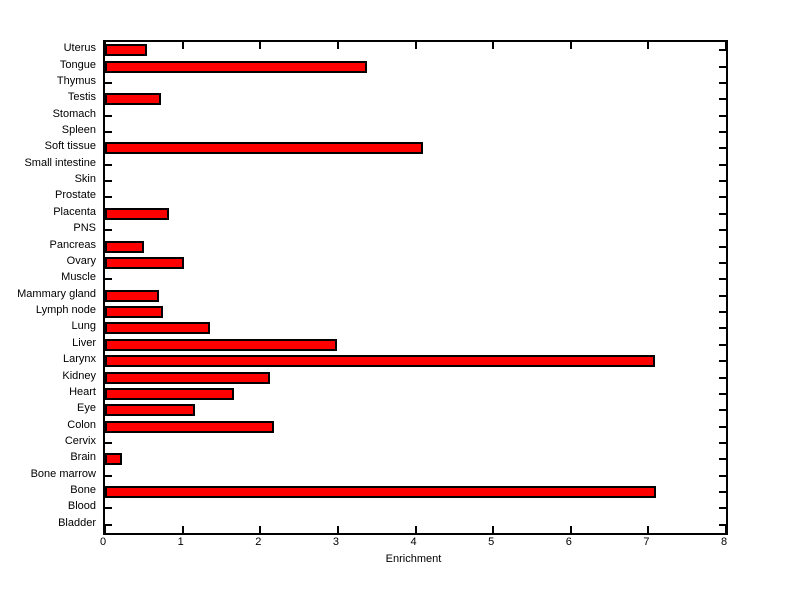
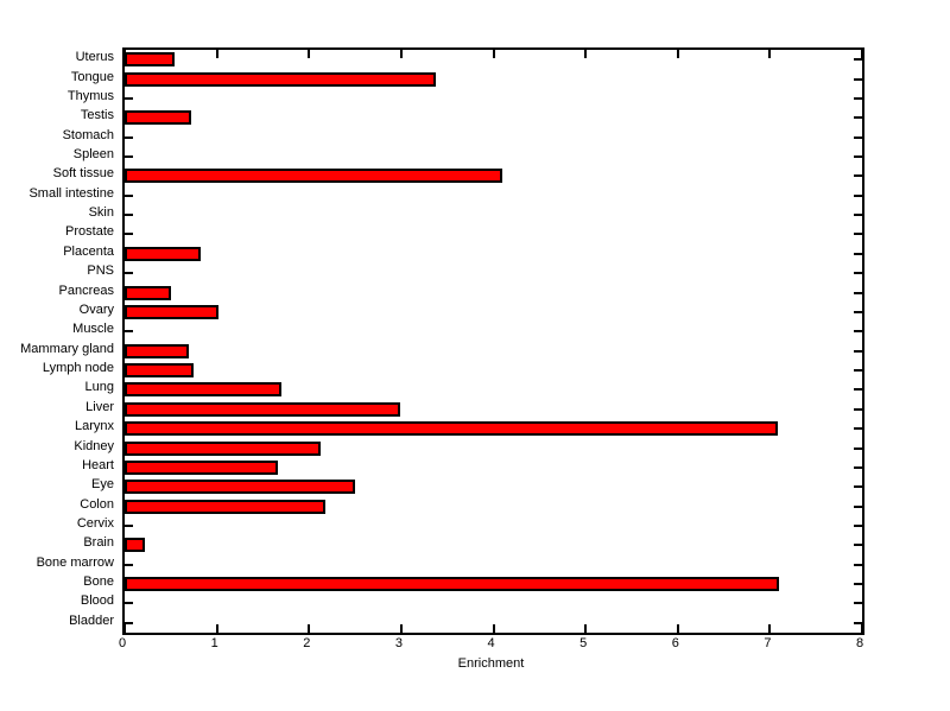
Lung: 1.4 -> 1.7
Eye: 1.2 -> 2.5
